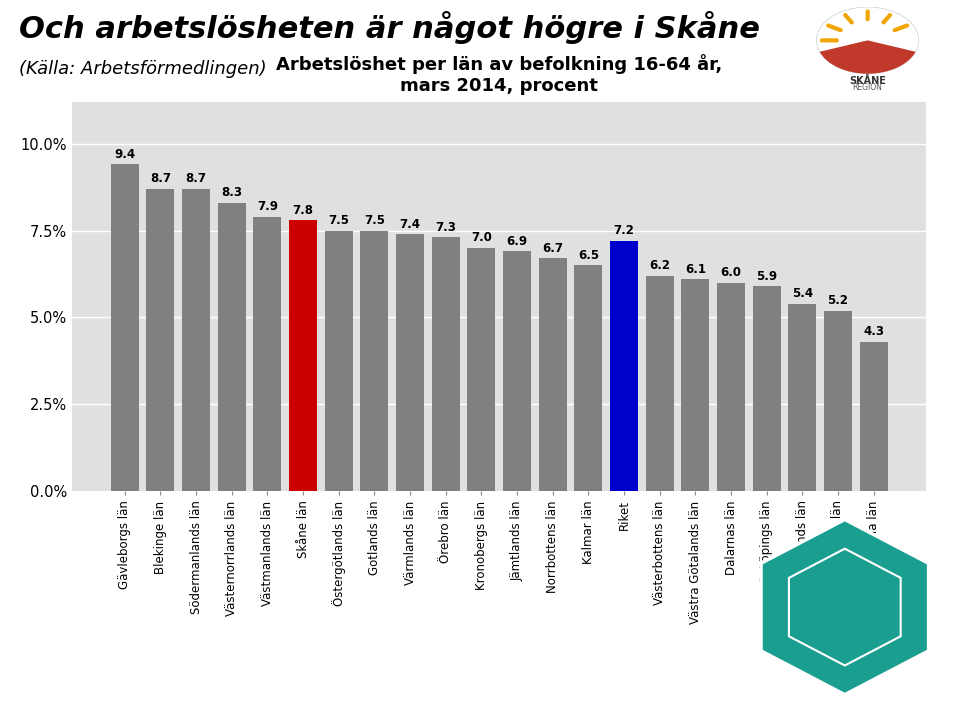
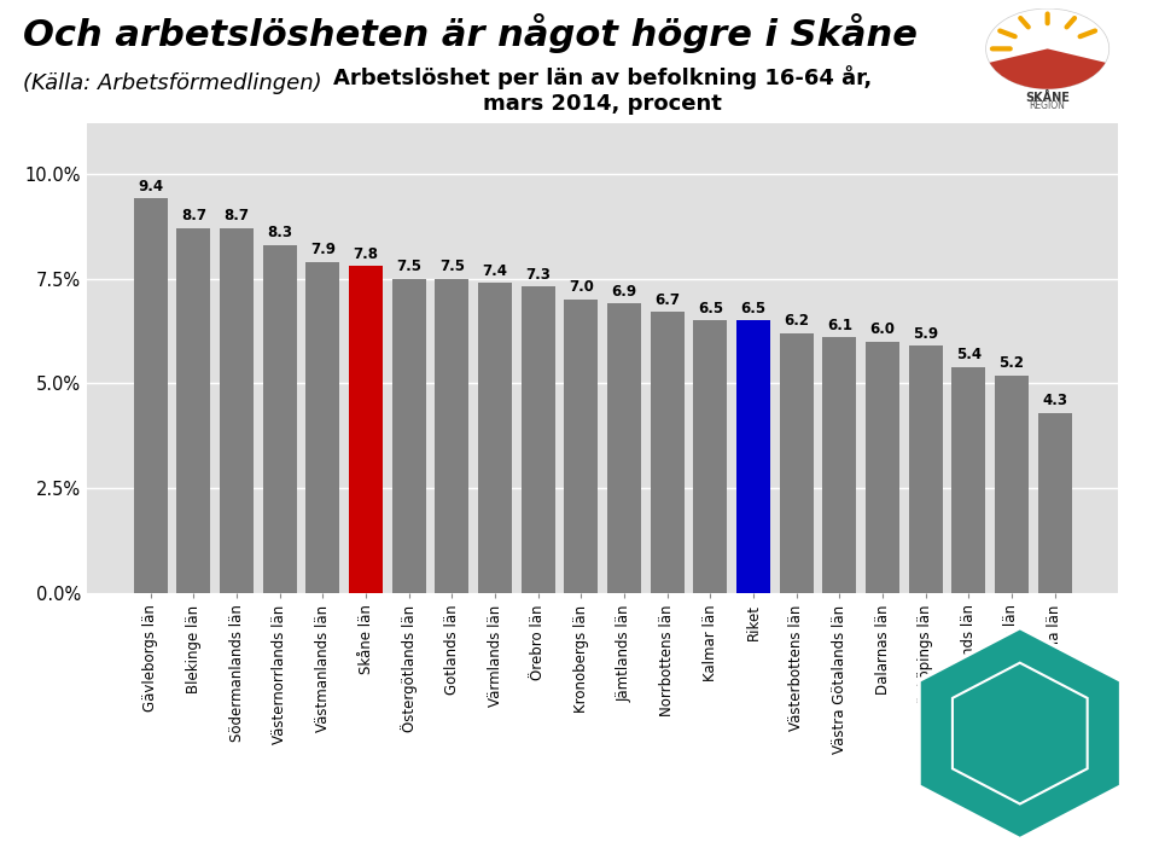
Riket: 7.2 -> 6.5
